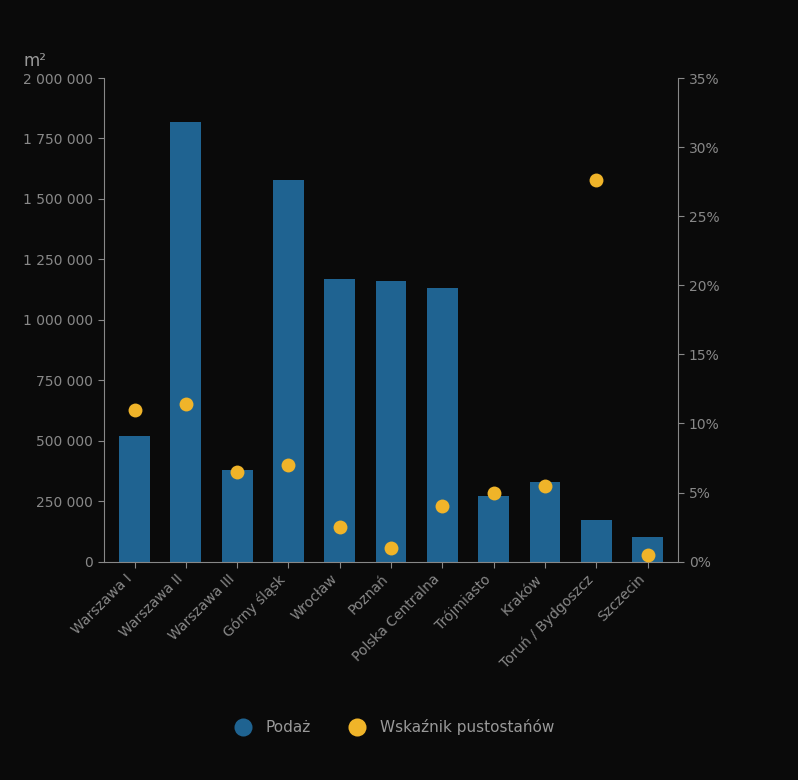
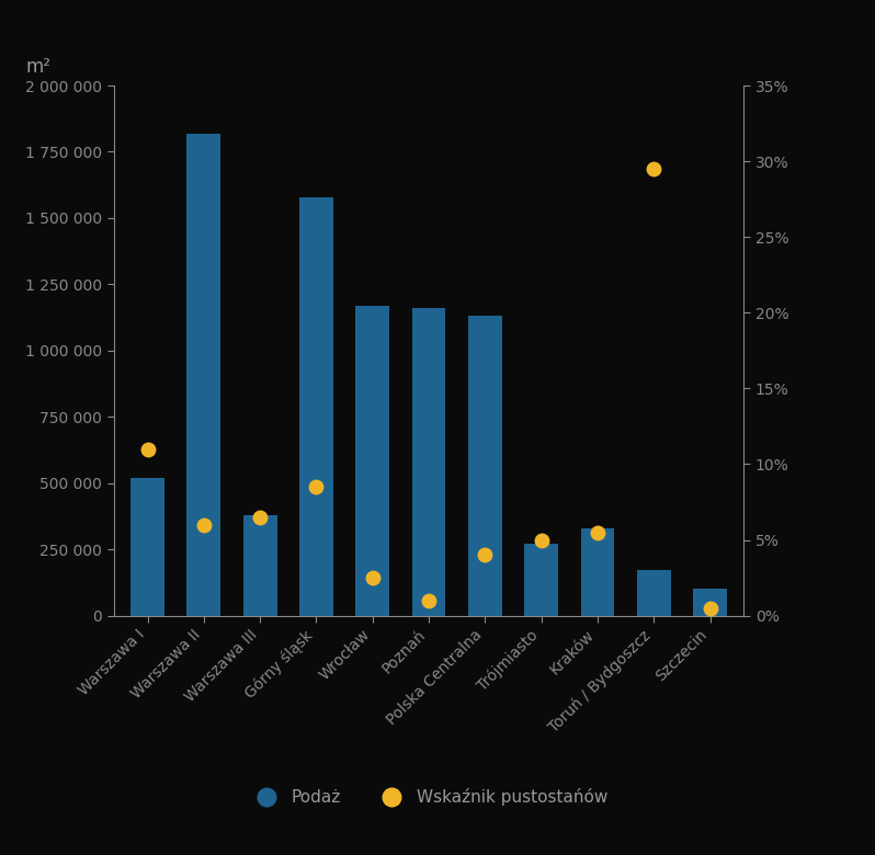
Wskaźnik pustostańów/Warszawa II: 11.4% -> 6.0%
Wskaźnik pustostańów/Górny śląsk: 7.0% -> 8.5%
Wskaźnik pustostańów/Toruń / Bydgoszcz: 27.6% -> 29.5%
